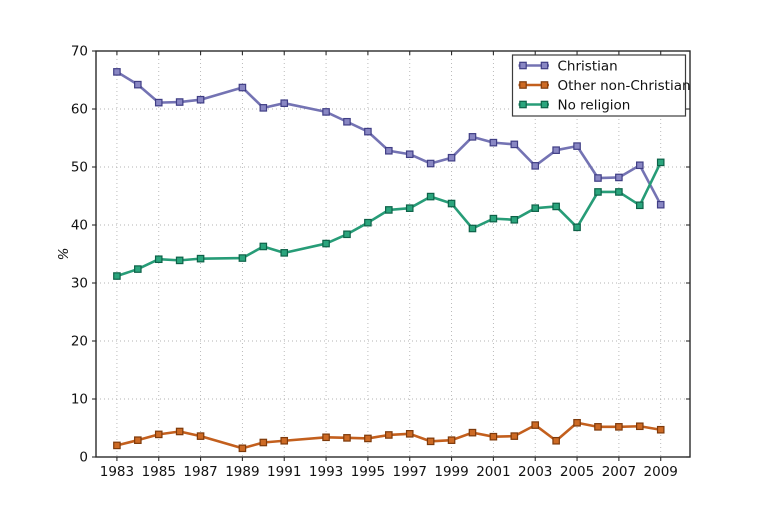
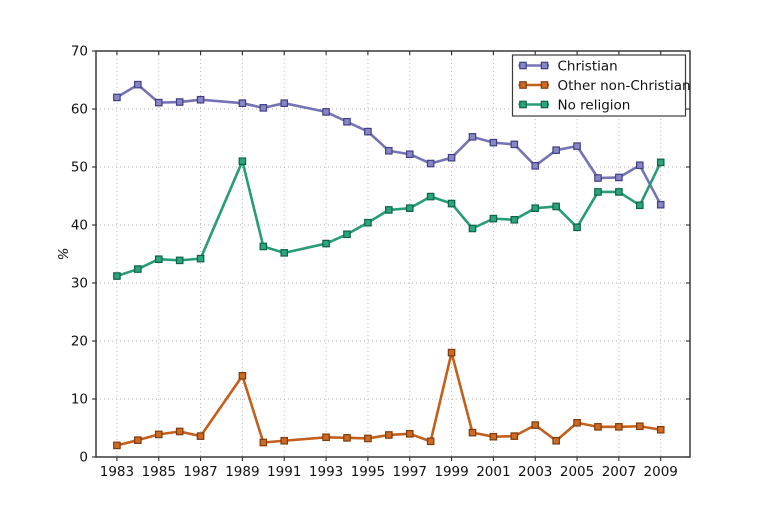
Christian/1983: 66 -> 62
Christian/1989: 64 -> 61
Other non-Christian/1989: 2 -> 14
No religion/1989: 34 -> 51
Other non-Christian/1999: 3 -> 18
